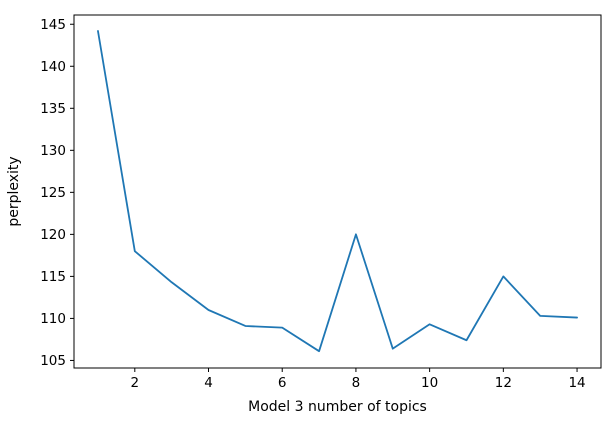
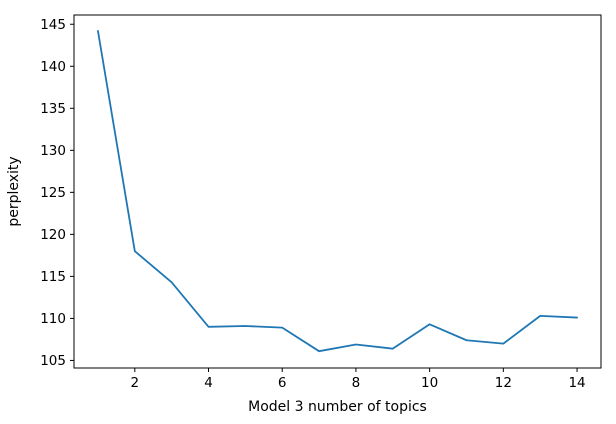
4: 111 -> 109
8: 120 -> 107
12: 115 -> 107
